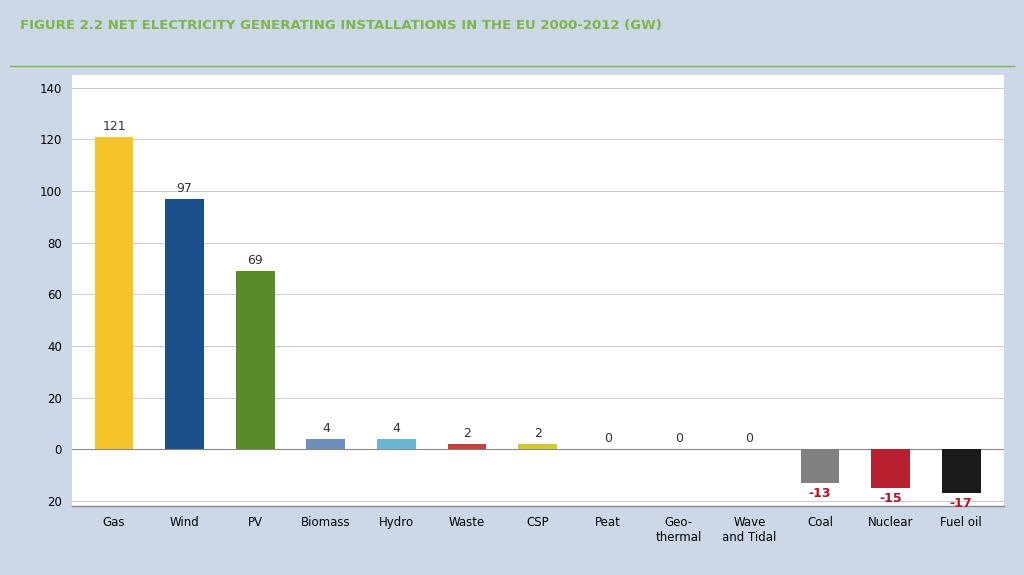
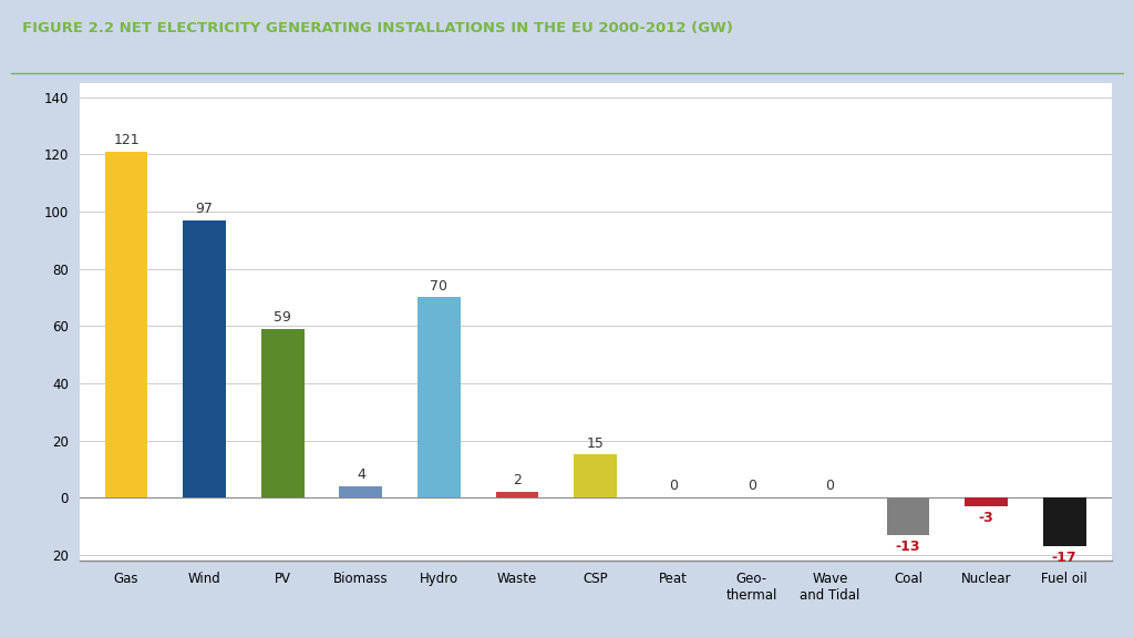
PV: 69 -> 59
Hydro: 4 -> 70
CSP: 2 -> 15
Nuclear: -15 -> -3
